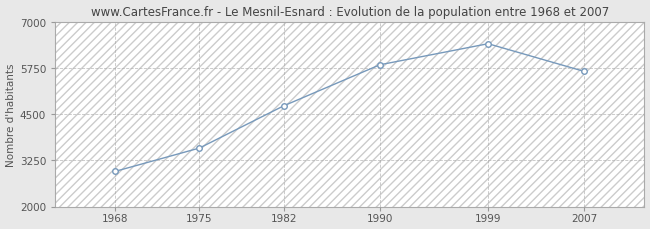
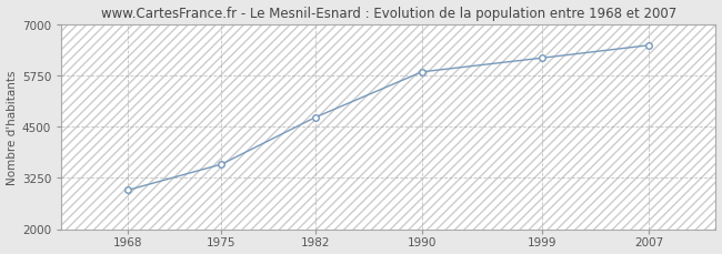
1999: 6400 -> 6170
2007: 5650 -> 6480
